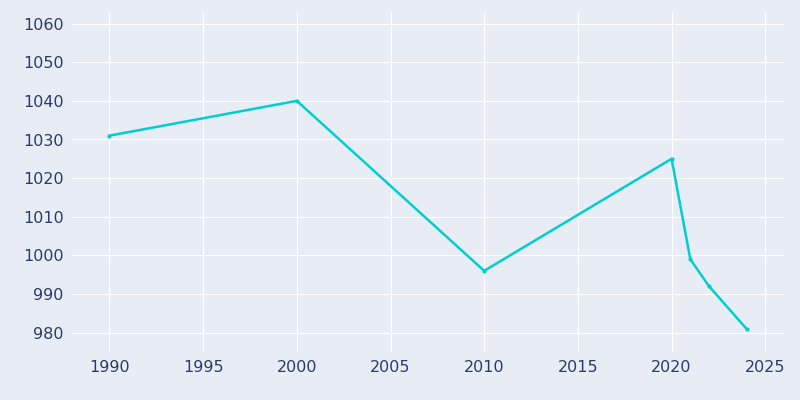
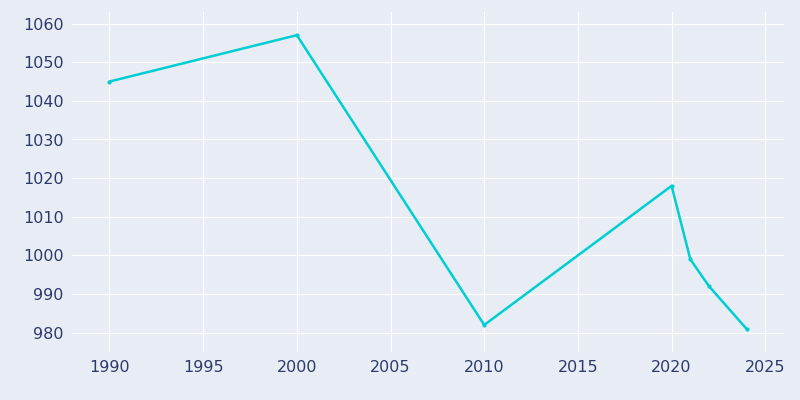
1990: 1031 -> 1045
2000: 1040 -> 1057
2010: 996 -> 982
2020: 1025 -> 1018
